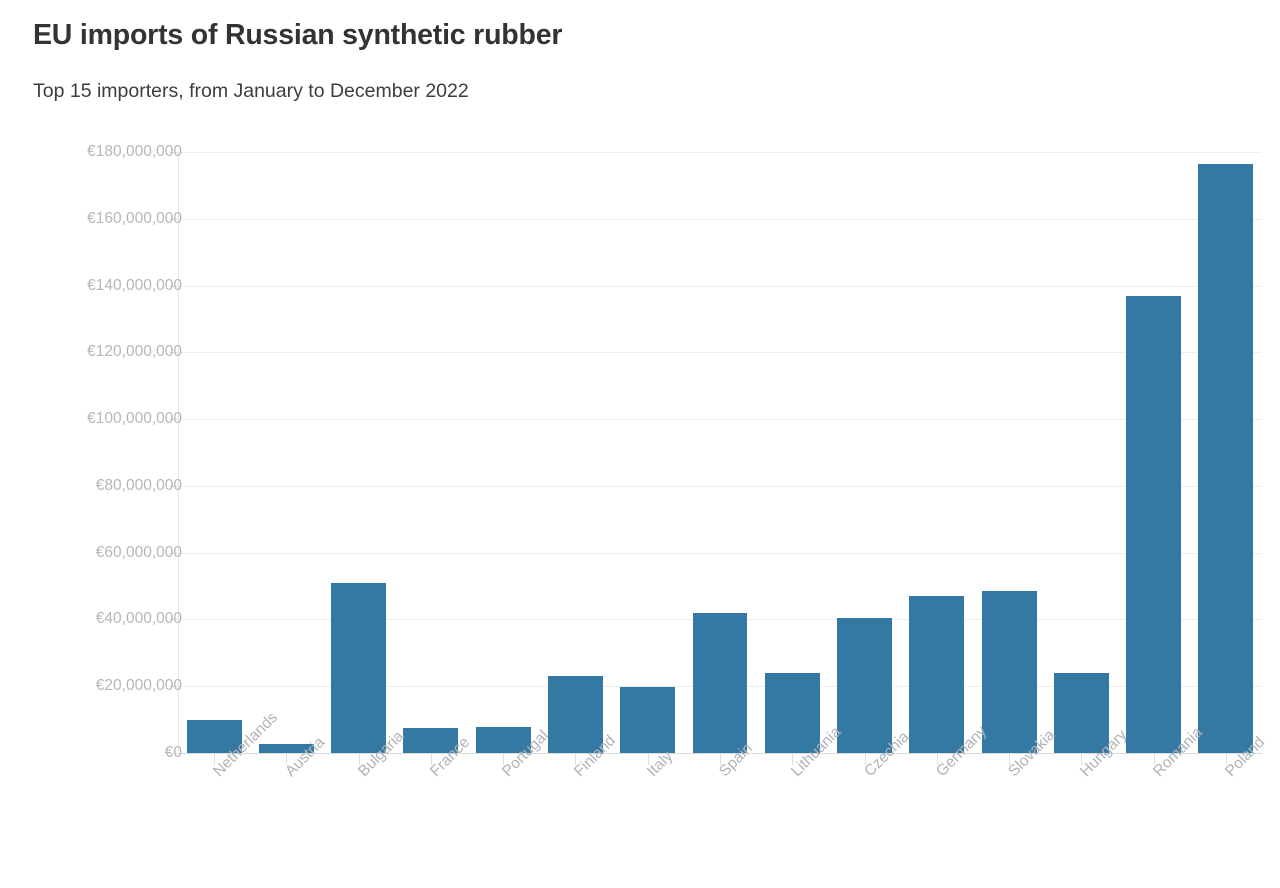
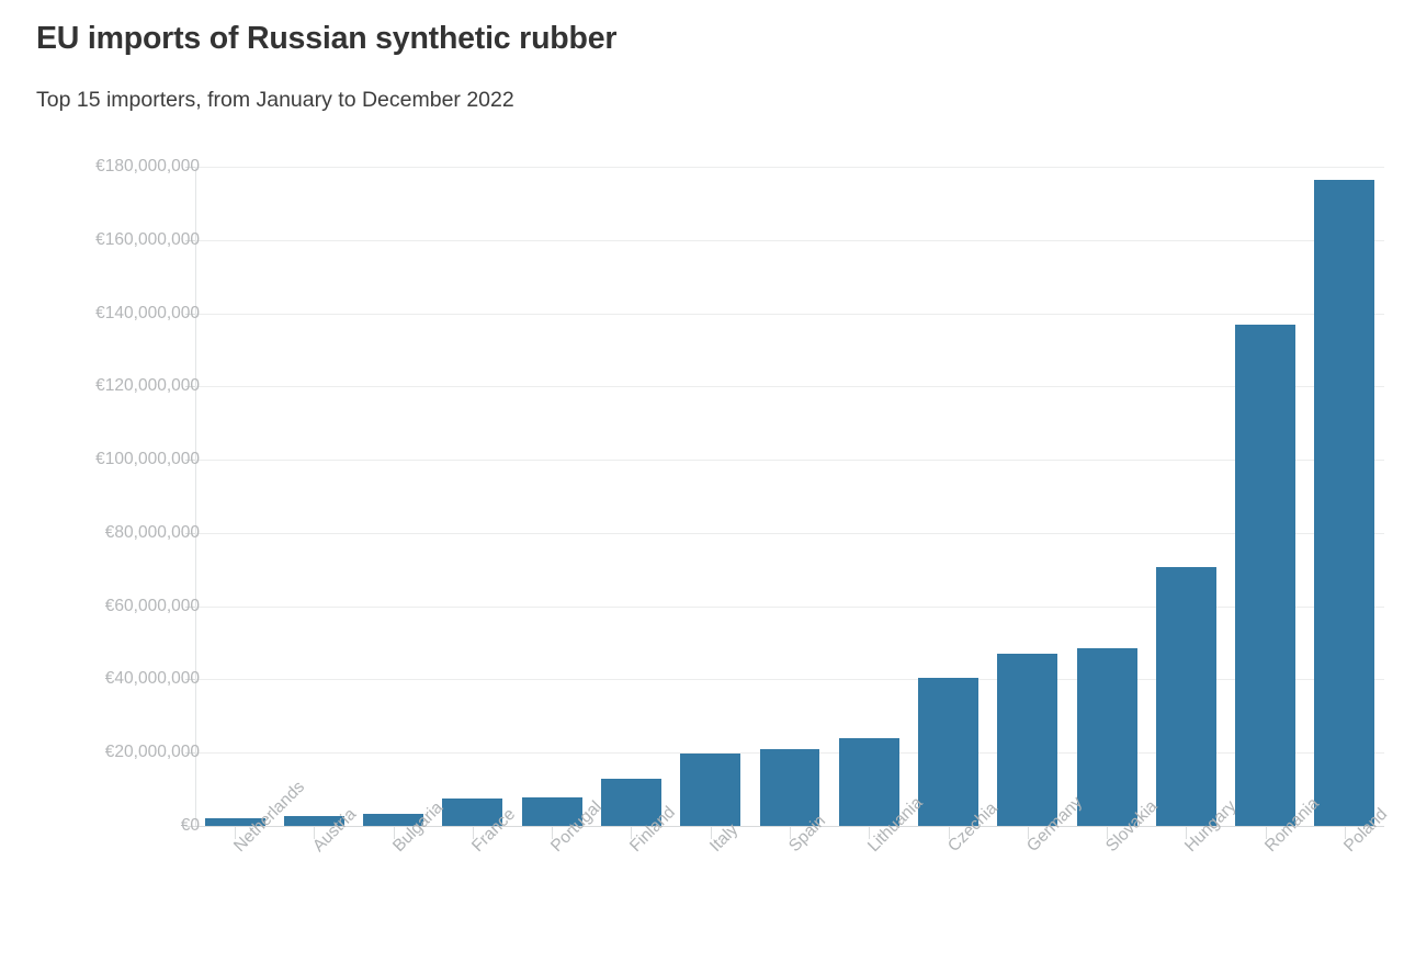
Netherlands: €10000000 -> €2000000
Bulgaria: €51000000 -> €3000000
Finland: €23000000 -> €13000000
Spain: €42000000 -> €21000000
Hungary: €24000000 -> €71000000
